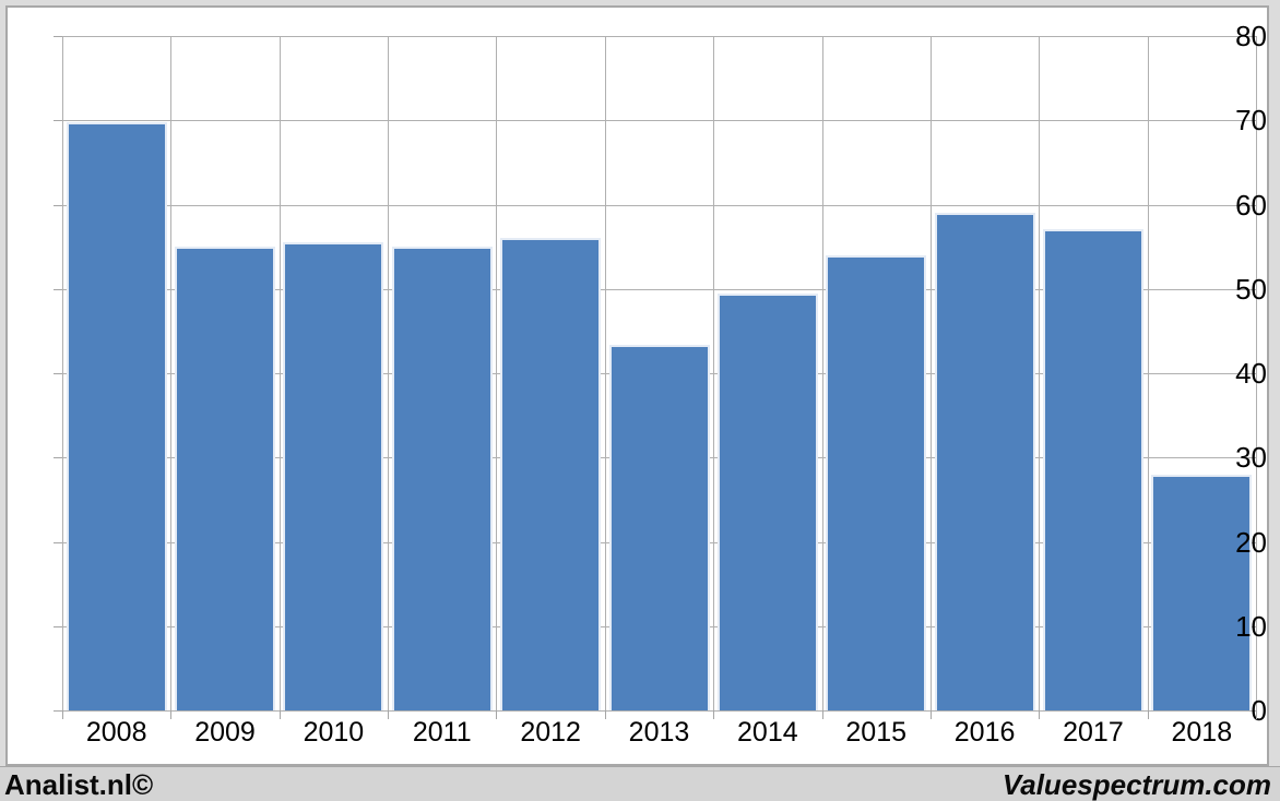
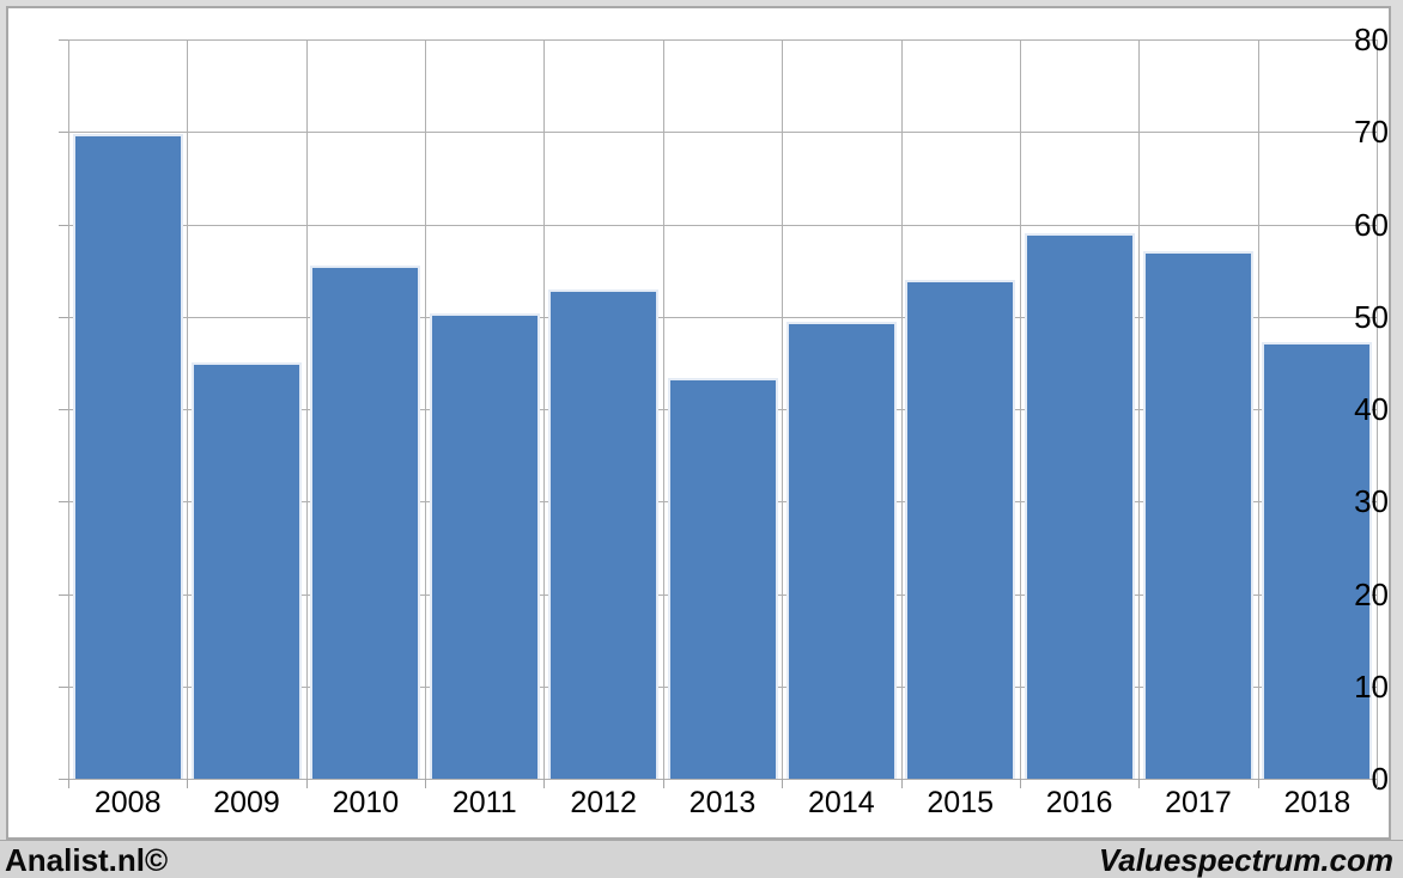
2009: 55 -> 45
2011: 55 -> 50
2012: 56 -> 53
2018: 28 -> 47
